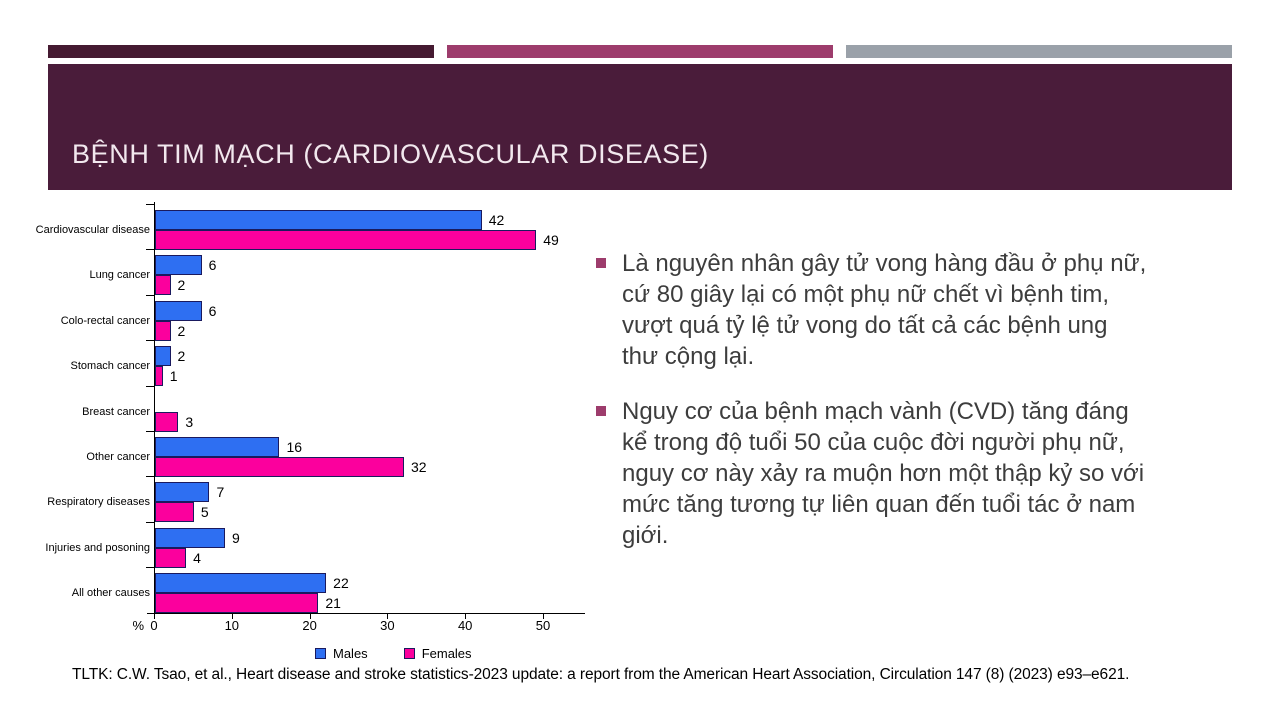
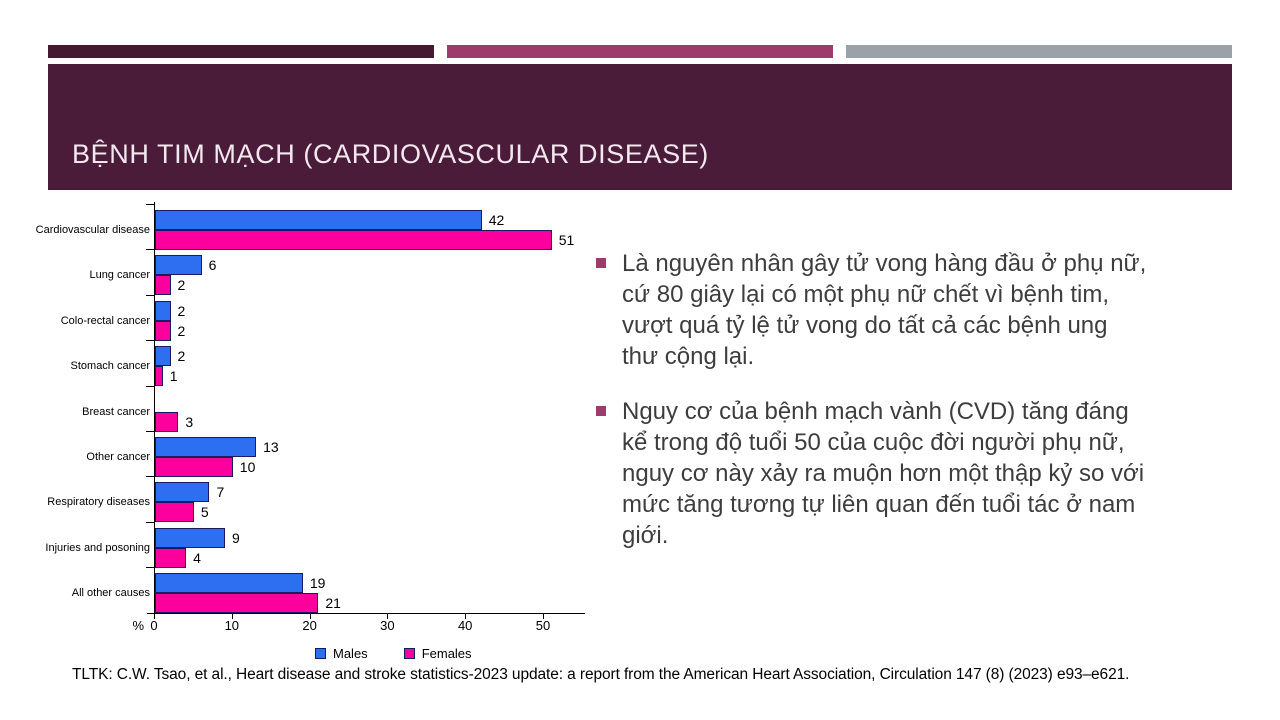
Females/Cardiovascular disease: 49 -> 51
Males/Colo-rectal cancer: 6 -> 2
Males/Other cancer: 16 -> 13
Females/Other cancer: 32 -> 10
Males/All other causes: 22 -> 19
